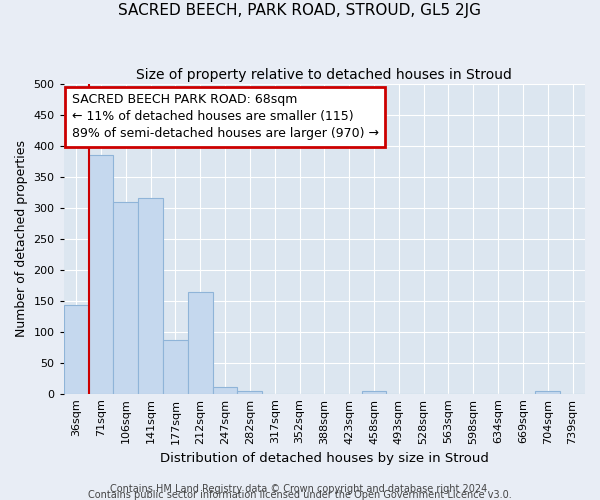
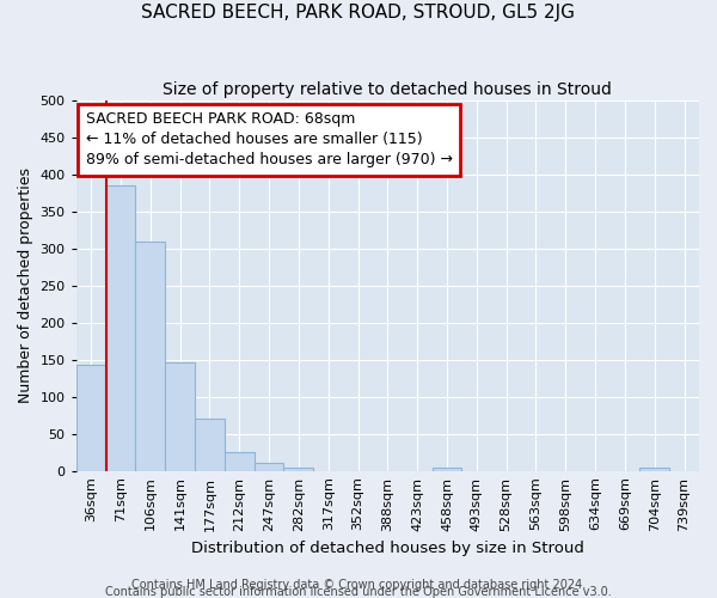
141sqm: 316 -> 147
177sqm: 86 -> 70
212sqm: 164 -> 25
